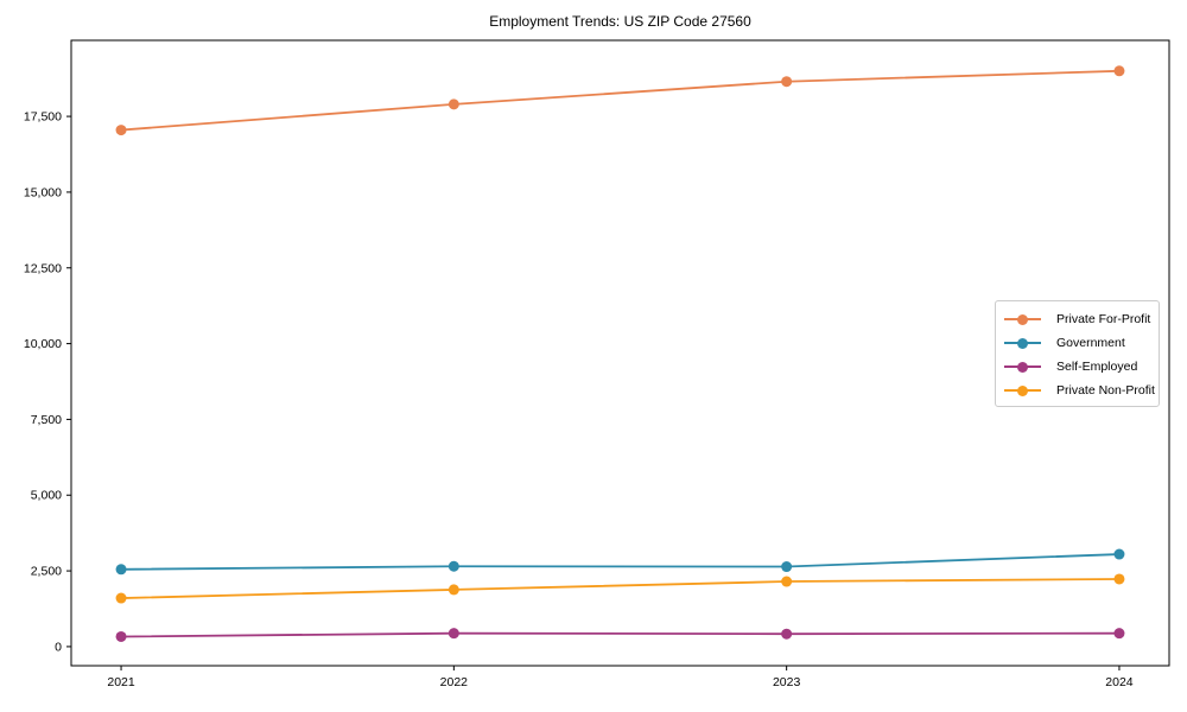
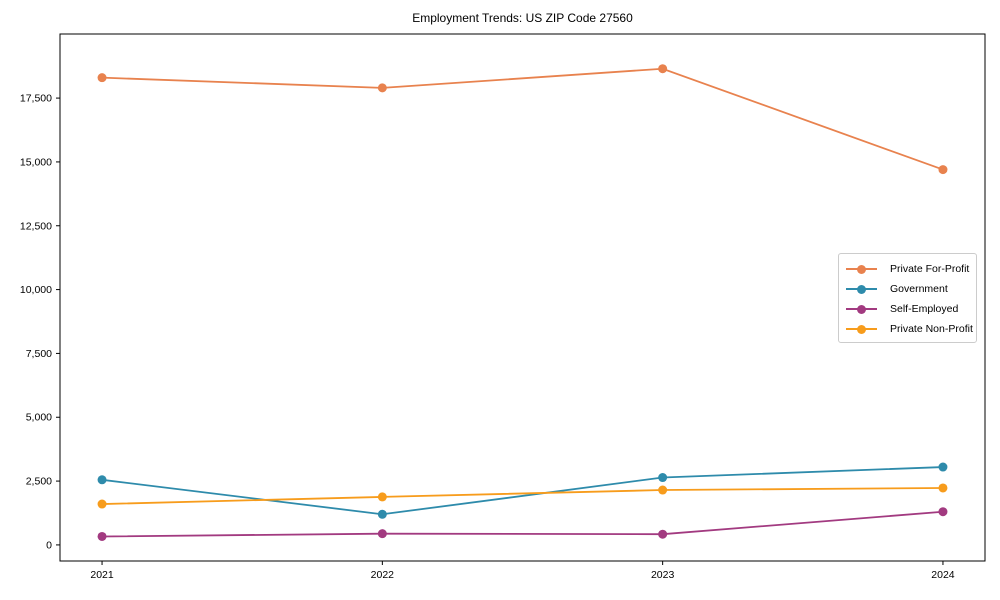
Private For-Profit/2021: 17000 -> 18300
Government/2022: 2600 -> 1200
Private For-Profit/2024: 19000 -> 14700
Self-Employed/2024: 400 -> 1300
